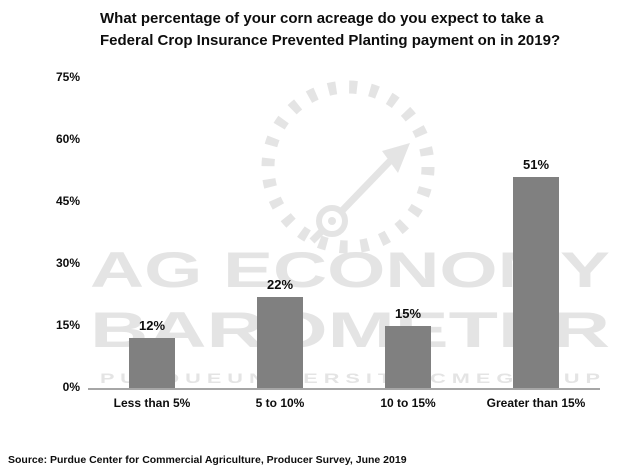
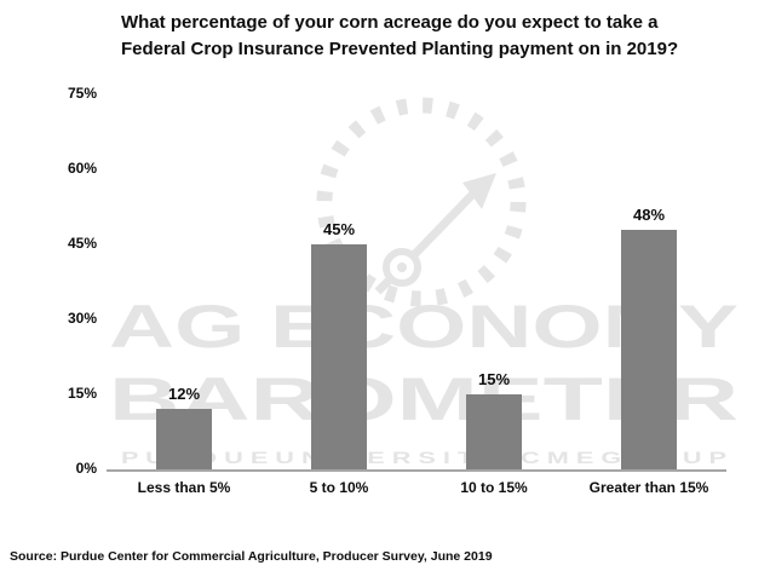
5 to 10%: 22% -> 45%
Greater than 15%: 51% -> 48%
